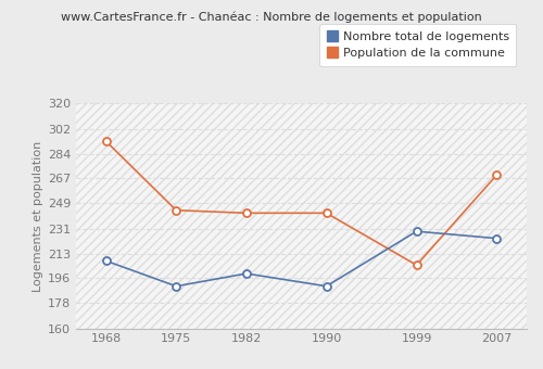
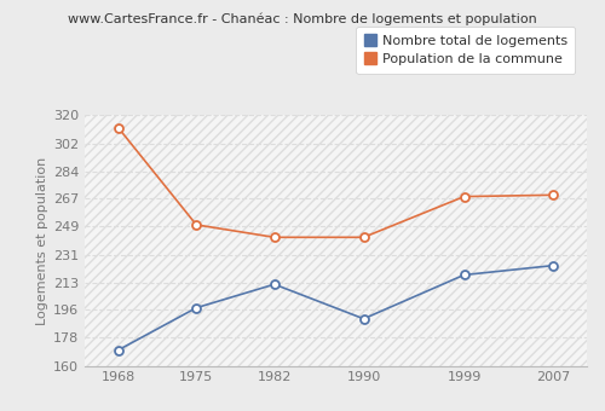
Nombre total de logements/1968: 208 -> 170
Population de la commune/1968: 293 -> 312
Nombre total de logements/1975: 190 -> 197
Population de la commune/1975: 244 -> 250
Nombre total de logements/1982: 199 -> 212
Nombre total de logements/1999: 229 -> 218
Population de la commune/1999: 205 -> 268
